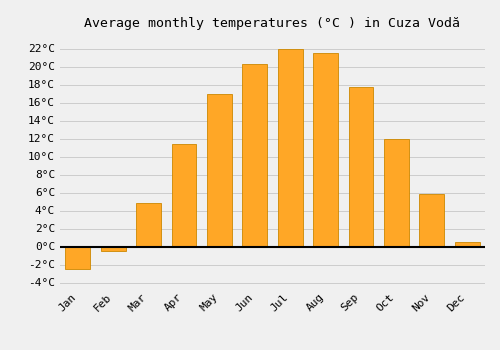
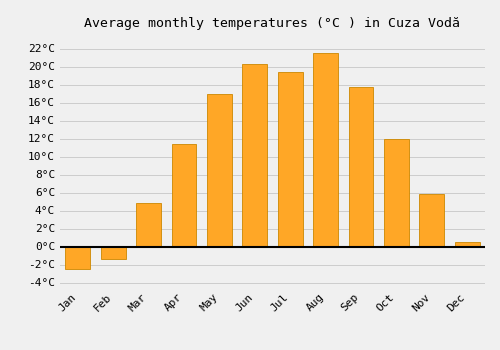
Feb: -0.5°C -> -1.4°C
Jul: 22.0°C -> 19.4°C
